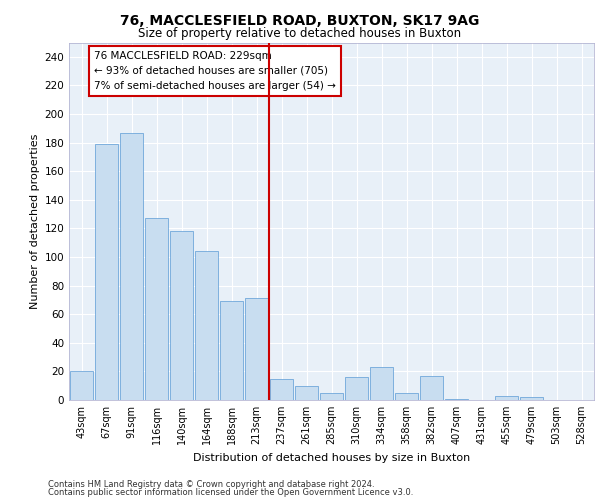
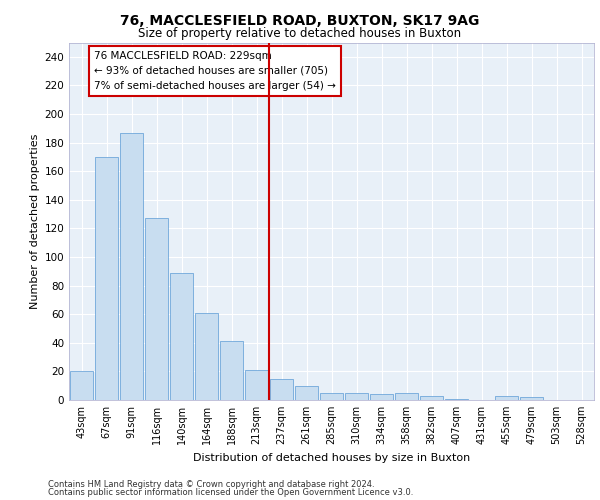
67sqm: 179 -> 170
140sqm: 118 -> 89
164sqm: 104 -> 61
188sqm: 69 -> 41
213sqm: 71 -> 21
310sqm: 16 -> 5
334sqm: 23 -> 4
382sqm: 17 -> 3
